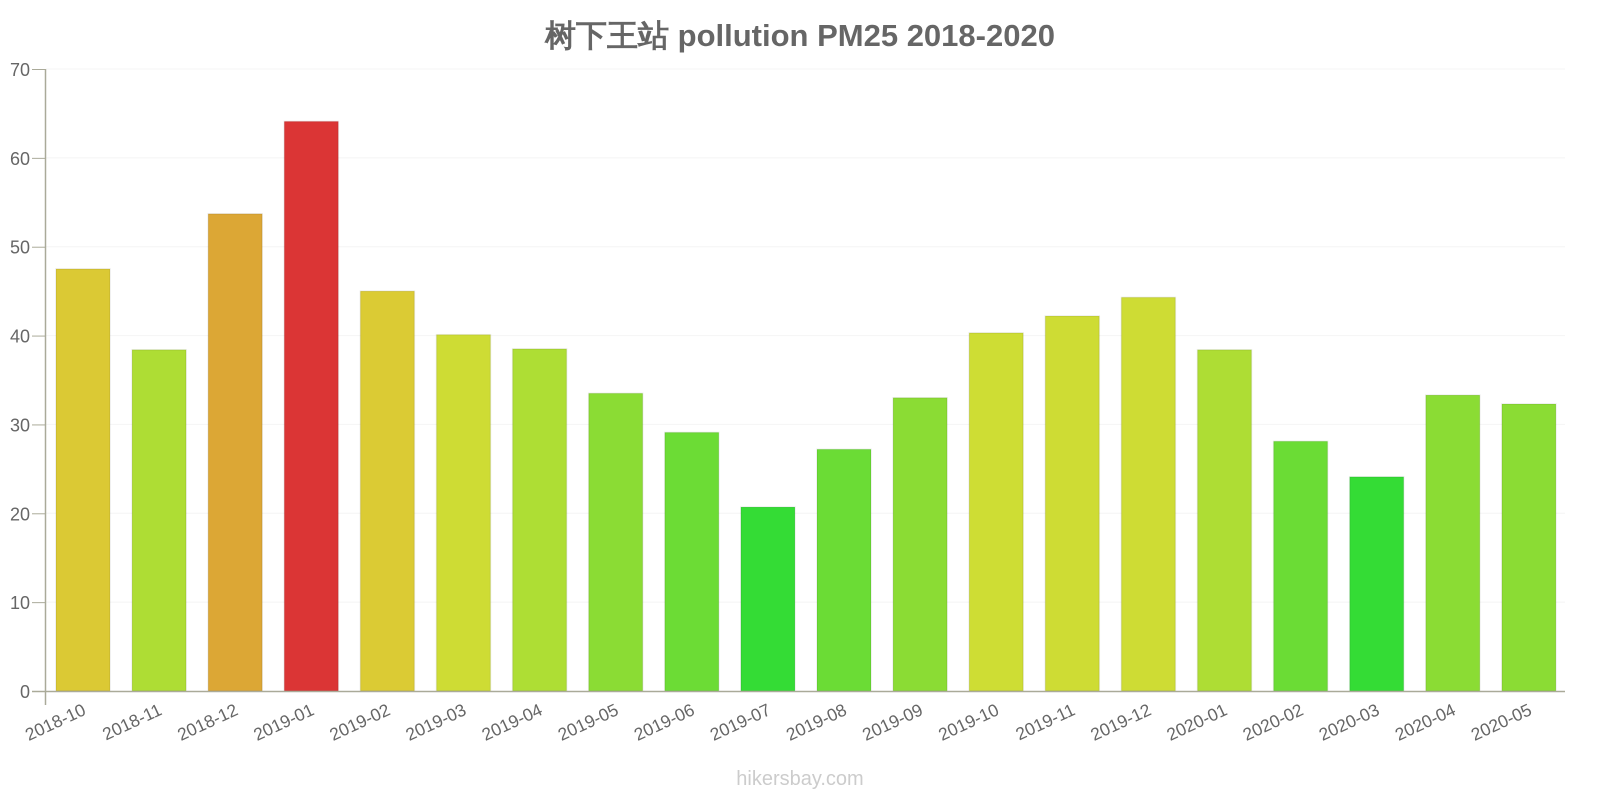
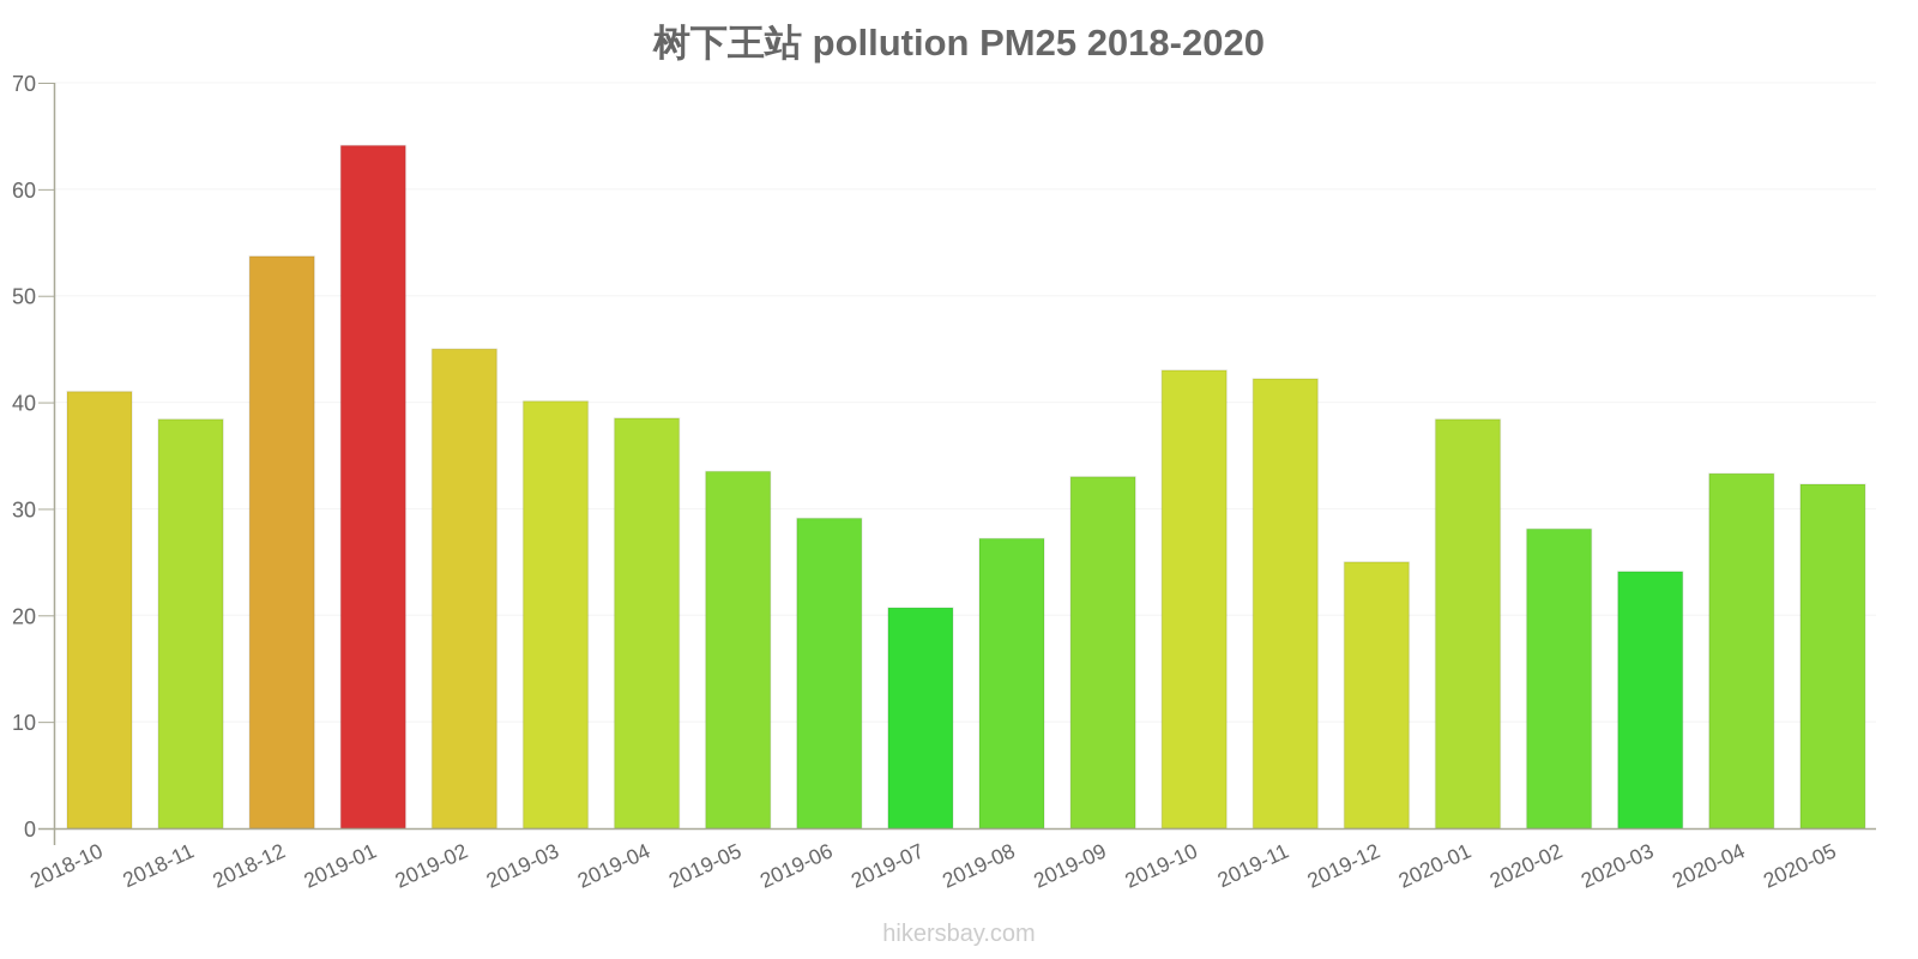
2018-10: 48 -> 41
2019-10: 40 -> 43
2019-12: 44 -> 25
